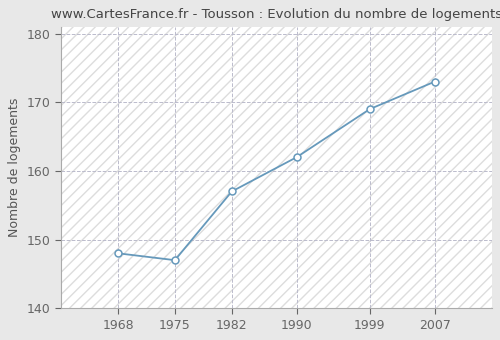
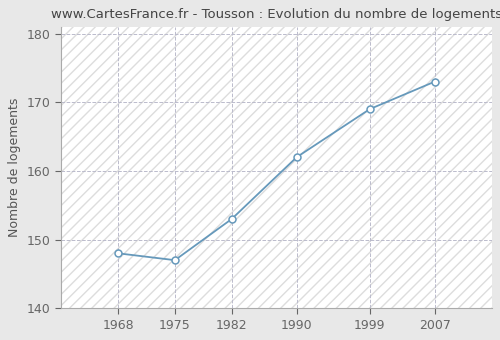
1982: 157 -> 153
